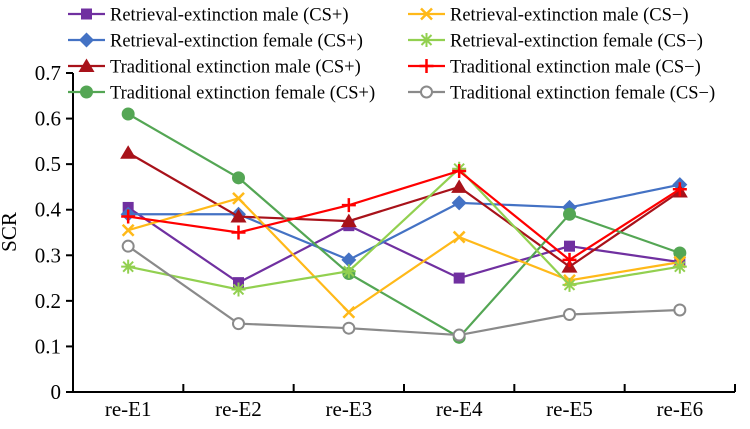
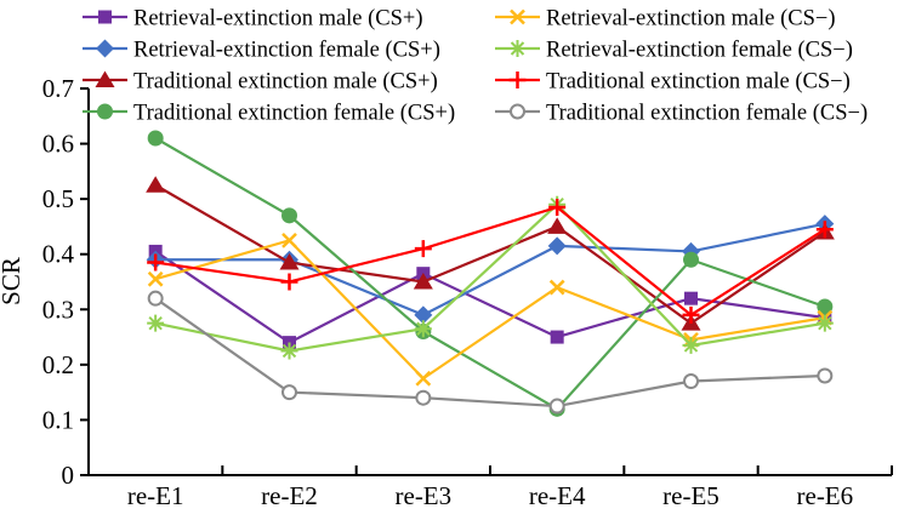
Traditional extinction male (CS+)/re-E3: 0.38 -> 0.35
